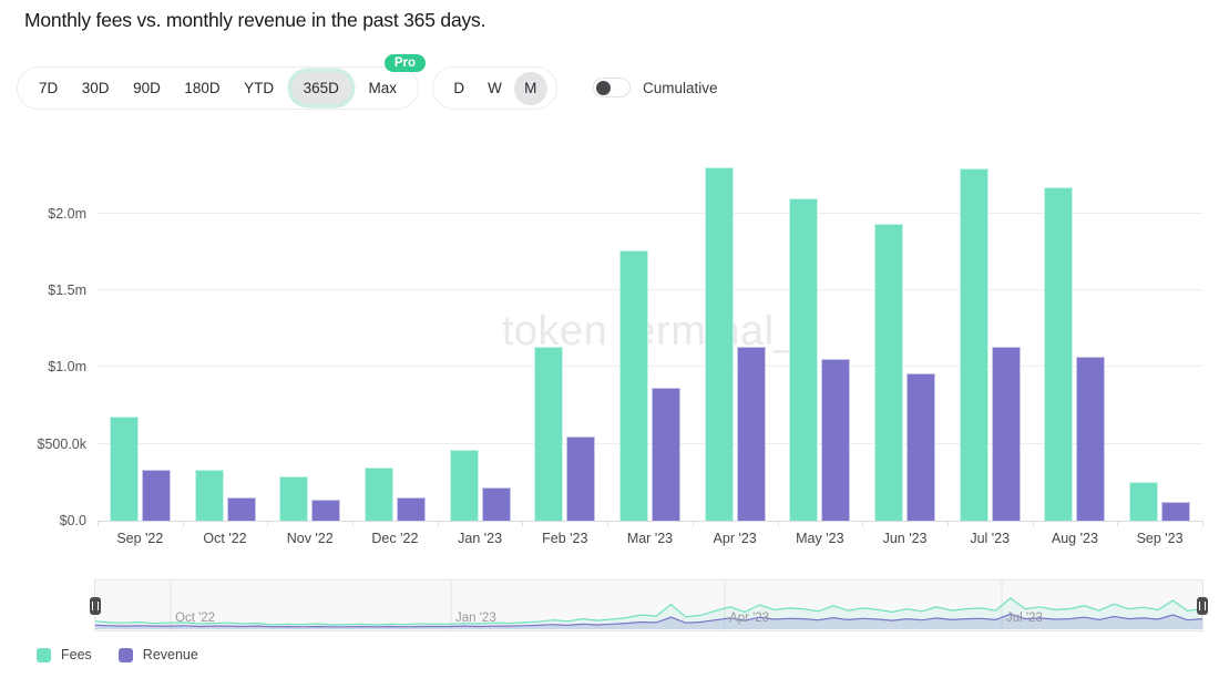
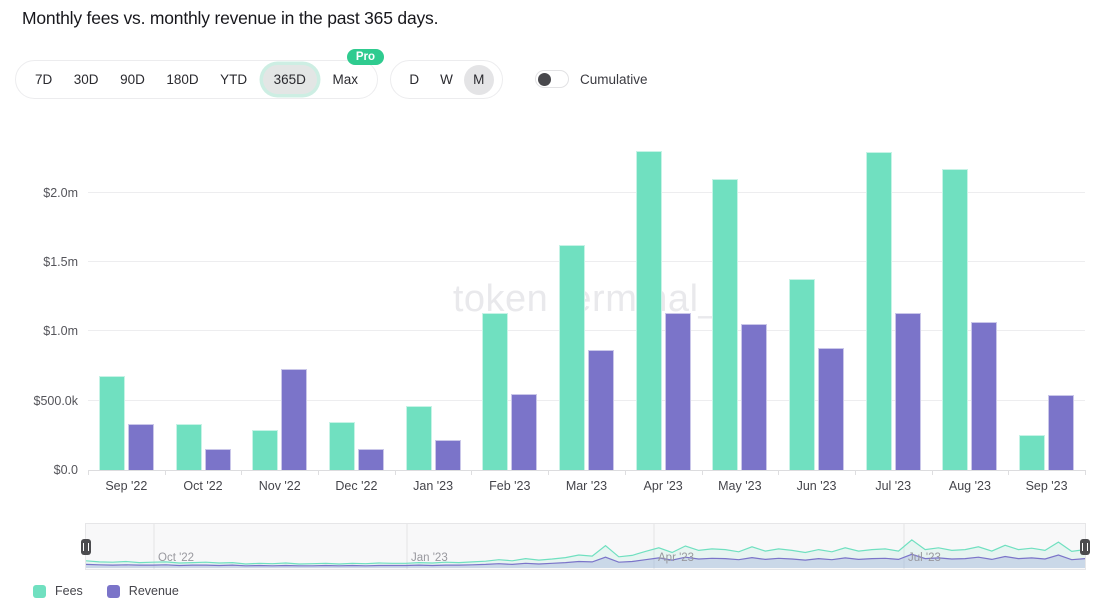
Revenue/Nov '22: $0.14m -> $0.73m
Fees/Mar '23: $1.76m -> $1.62m
Fees/Jun '23: $1.93m -> $1.38m
Revenue/Jun '23: $0.96m -> $0.88m
Revenue/Sep '23: $0.12m -> $0.54m
